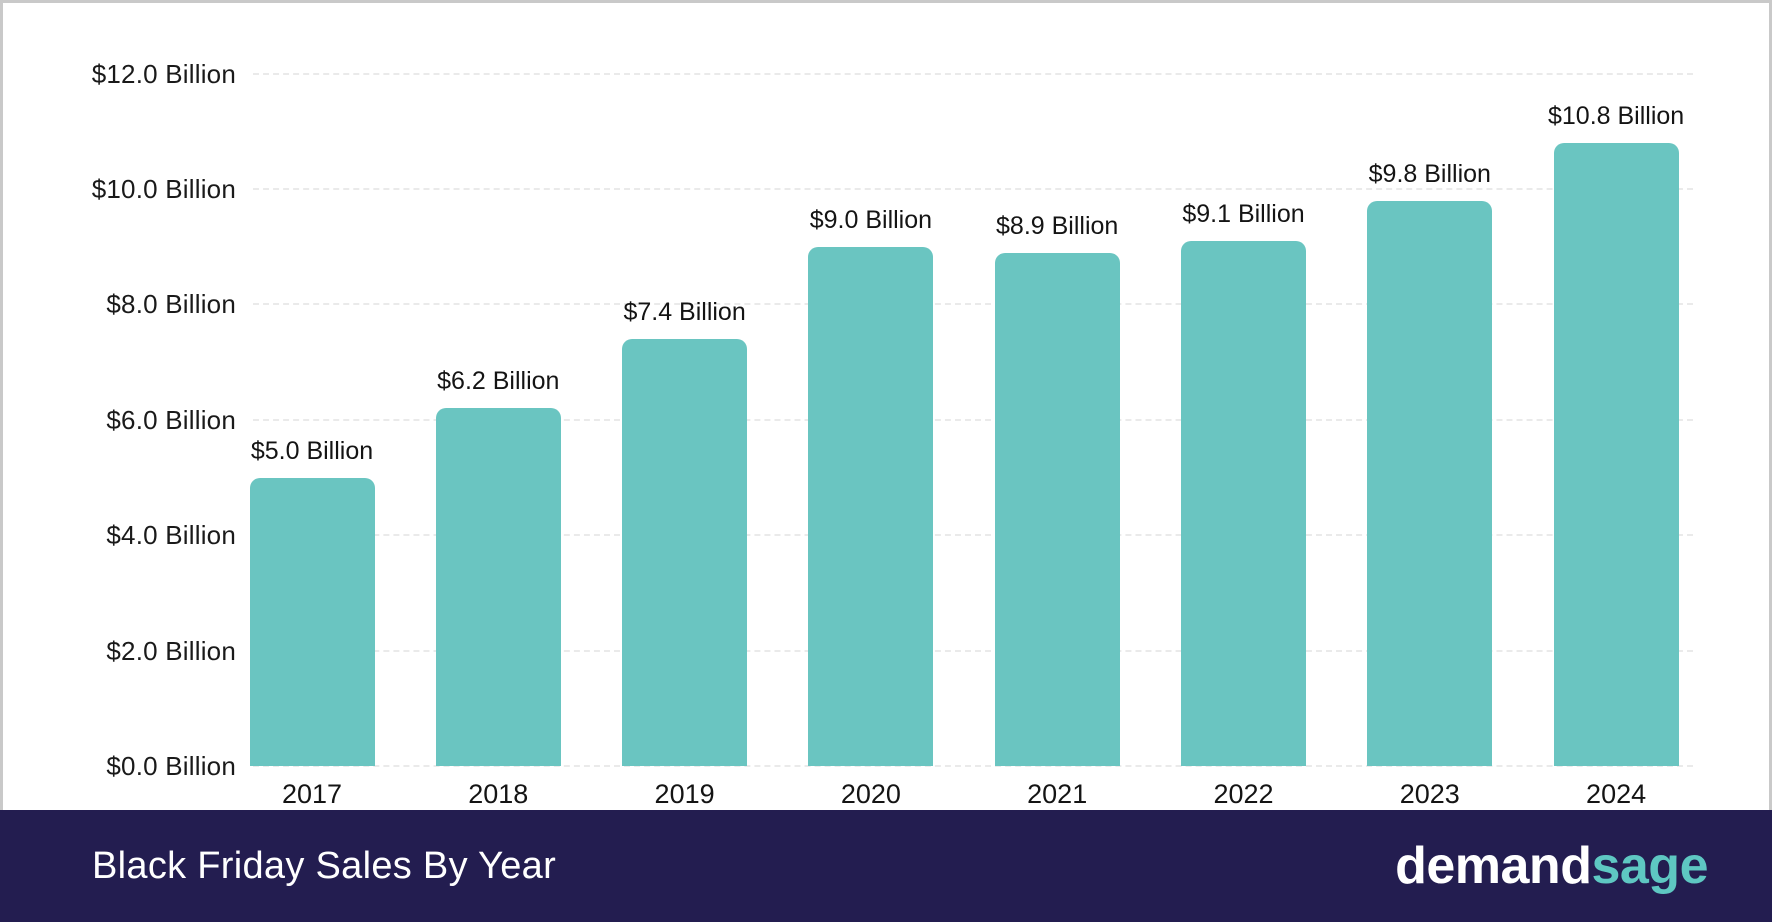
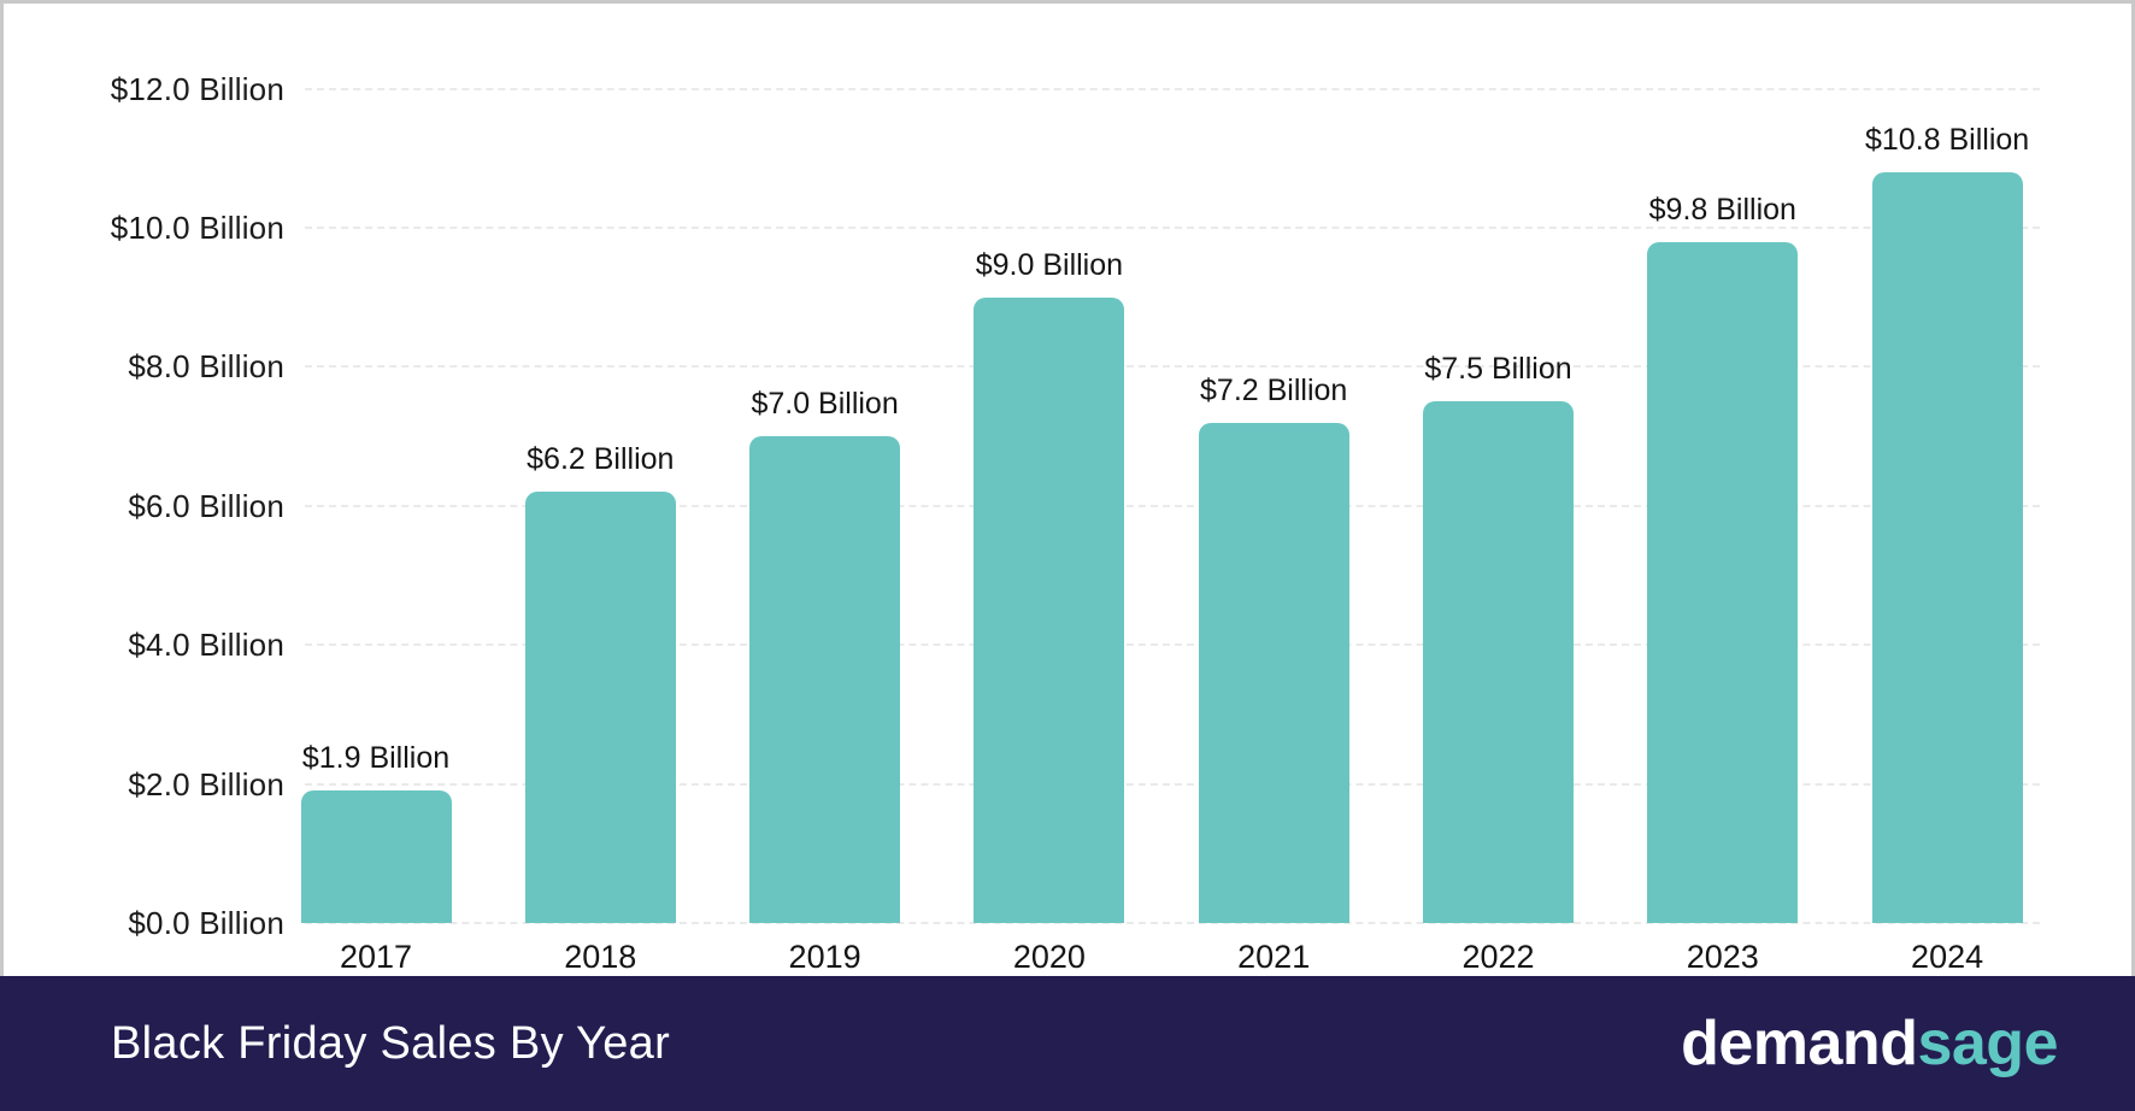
2017: $5.0 -> $1.9
2019: $7.4 -> $7.0
2021: $8.9 -> $7.2
2022: $9.1 -> $7.5
